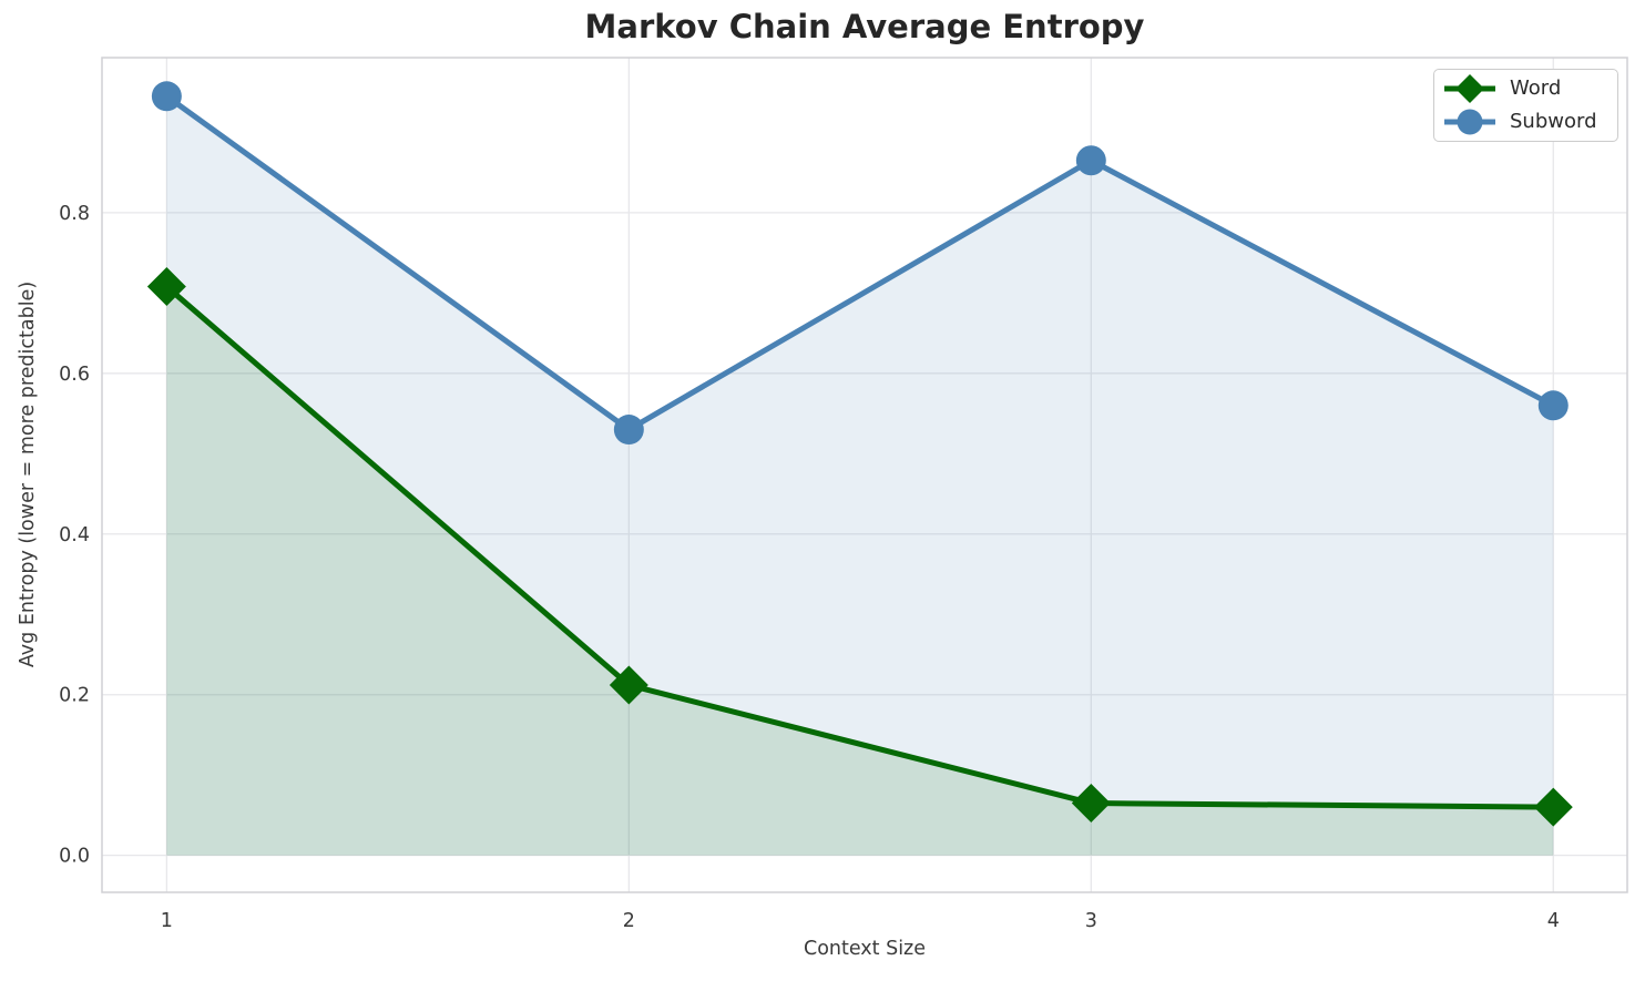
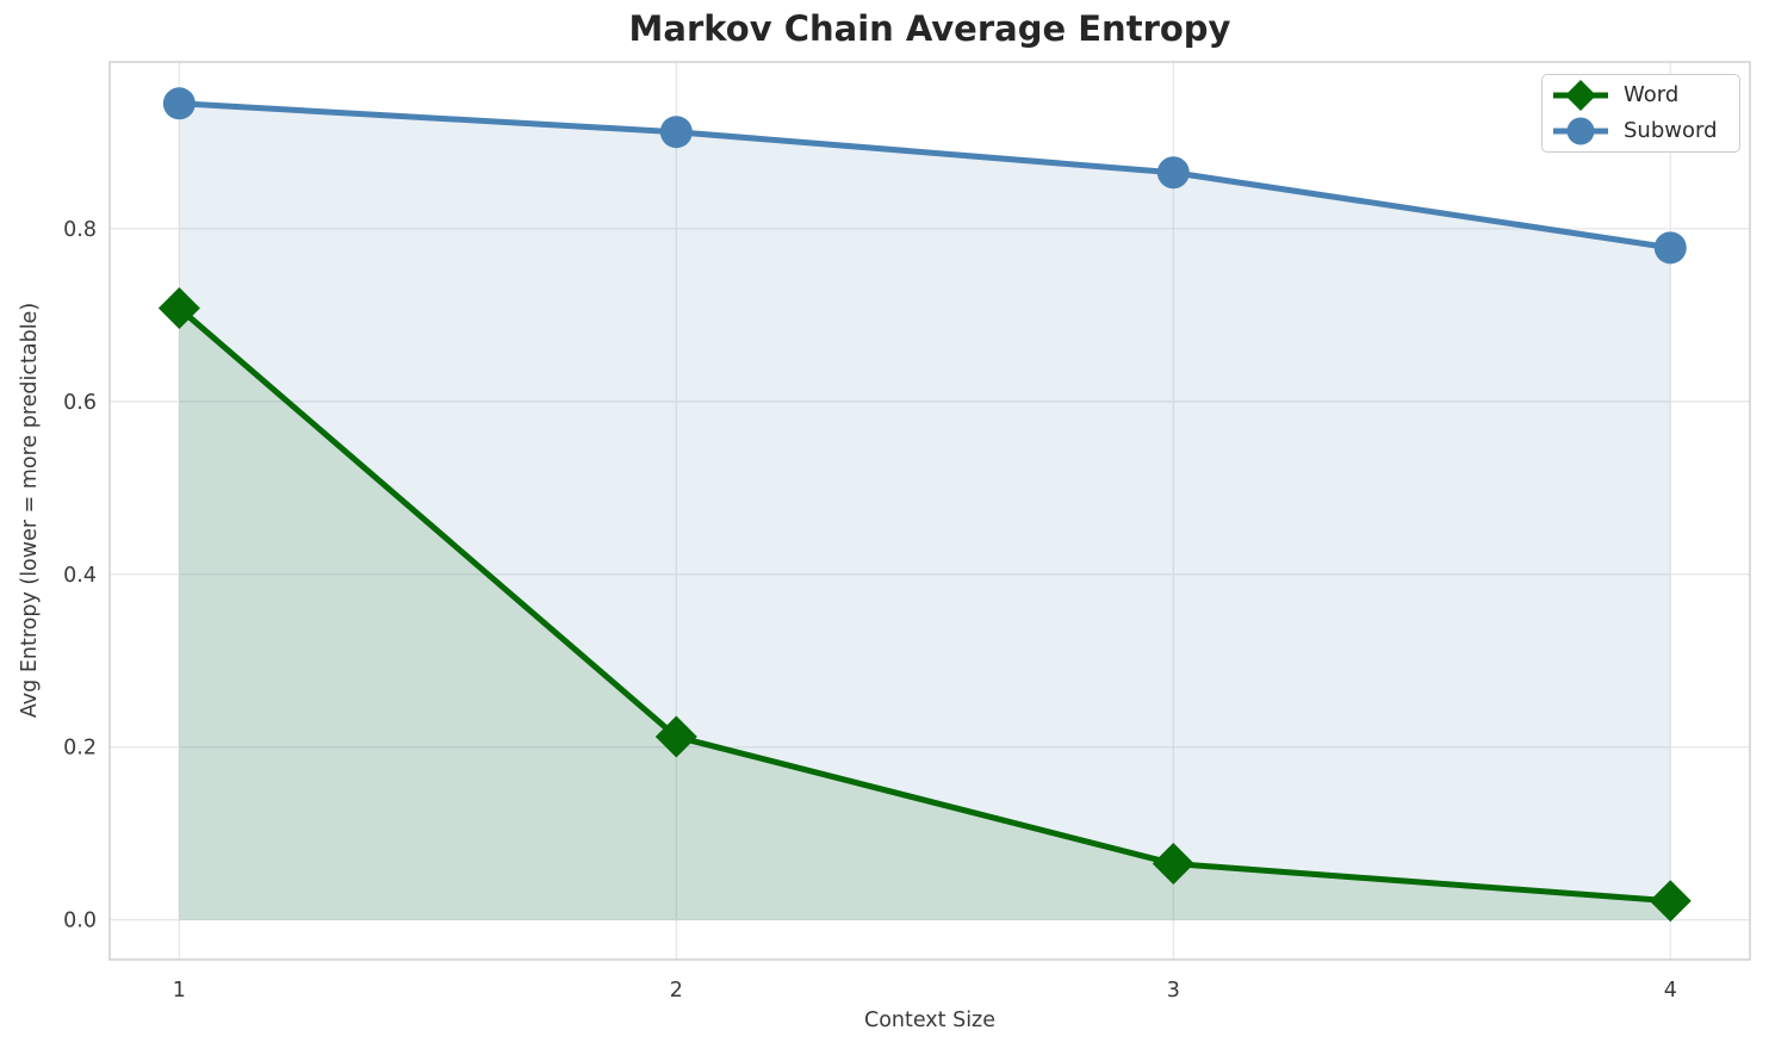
Subword/2: 0.53 -> 0.91
Word/4: 0.06 -> 0.02
Subword/4: 0.56 -> 0.78
